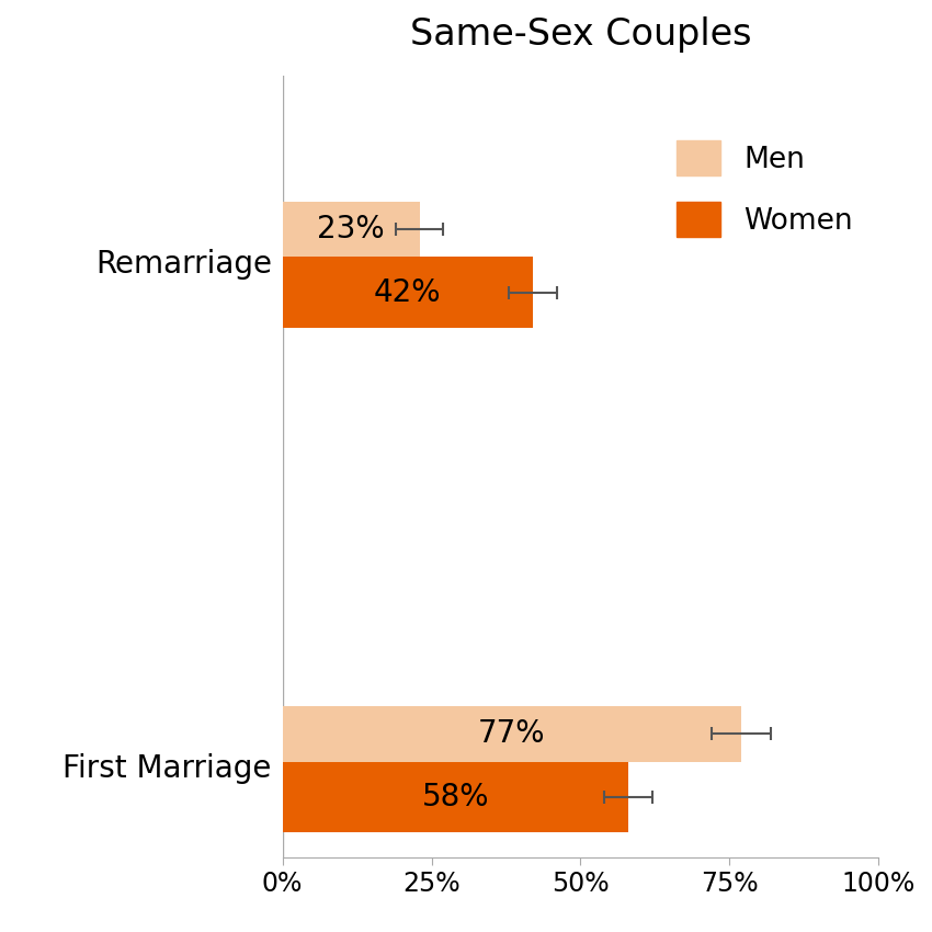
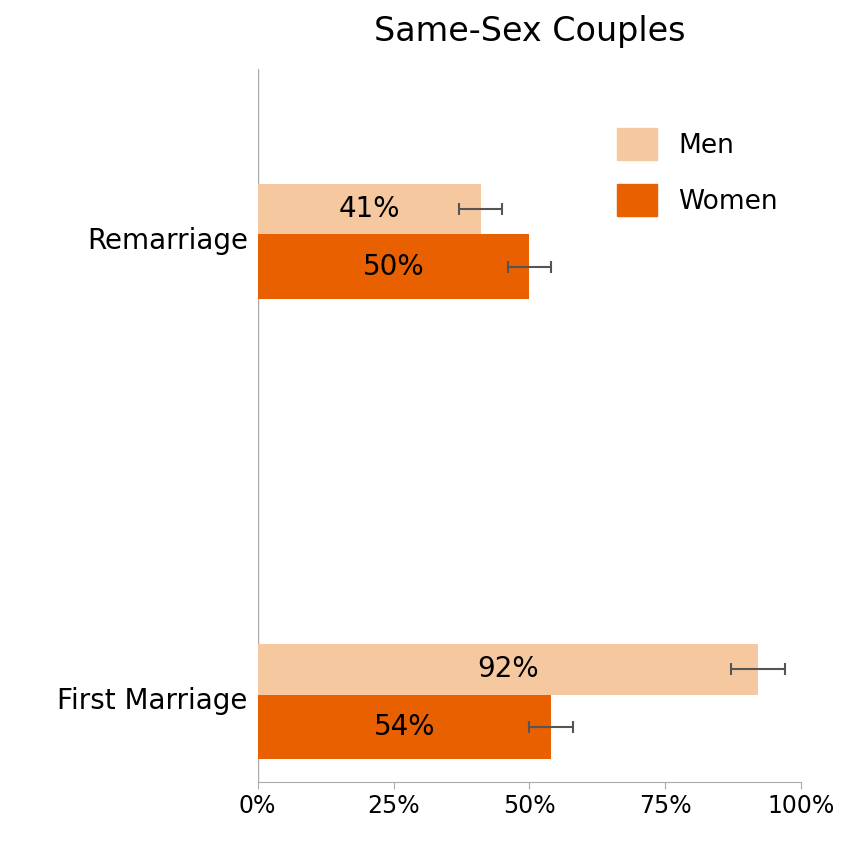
Men/Remarriage: 23% -> 41%
Women/Remarriage: 42% -> 50%
Men/First Marriage: 77% -> 92%
Women/First Marriage: 58% -> 54%
